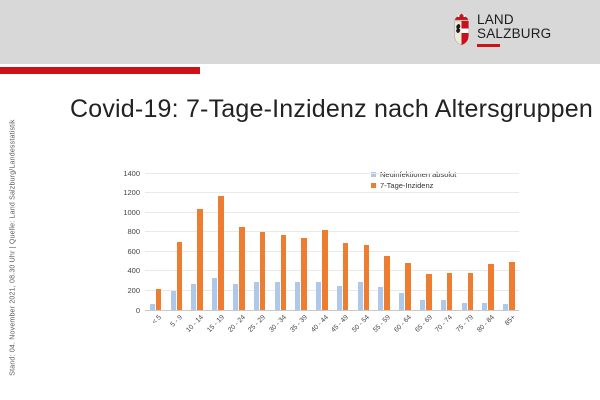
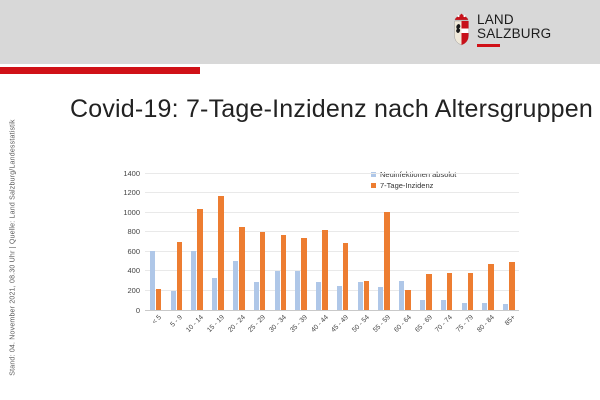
Neuinfektionen absolut/< 5: 100 -> 600
Neuinfektionen absolut/10 - 14: 300 -> 600
Neuinfektionen absolut/20 - 24: 300 -> 500
Neuinfektionen absolut/30 - 34: 300 -> 400
Neuinfektionen absolut/35 - 39: 300 -> 400
7-Tage-Inzidenz/50 - 54: 700 -> 300
7-Tage-Inzidenz/55 - 59: 600 -> 1000
Neuinfektionen absolut/60 - 64: 200 -> 300
7-Tage-Inzidenz/60 - 64: 500 -> 200
